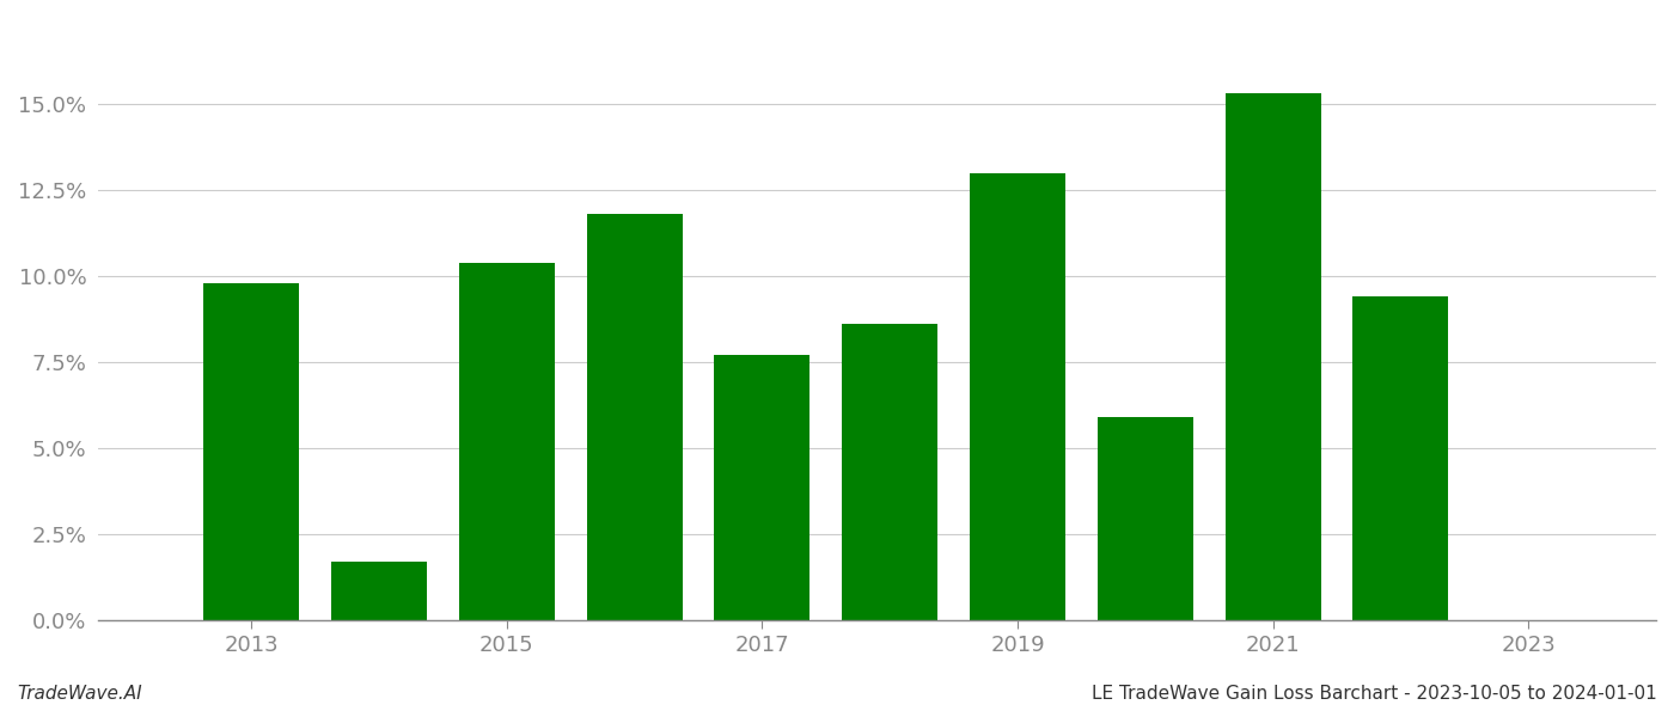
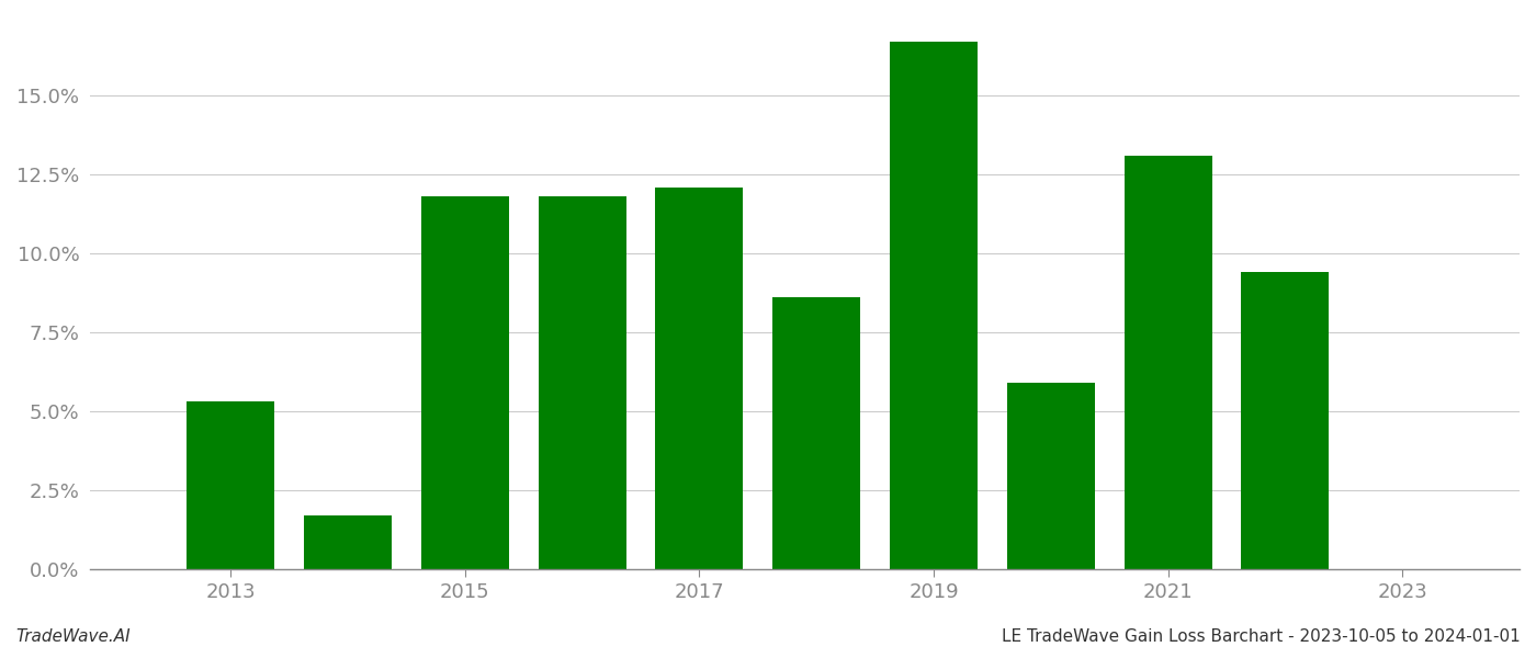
2013: 9.8% -> 5.3%
2015: 10.4% -> 11.8%
2017: 7.7% -> 12.1%
2019: 13.0% -> 16.7%
2021: 15.3% -> 13.1%
